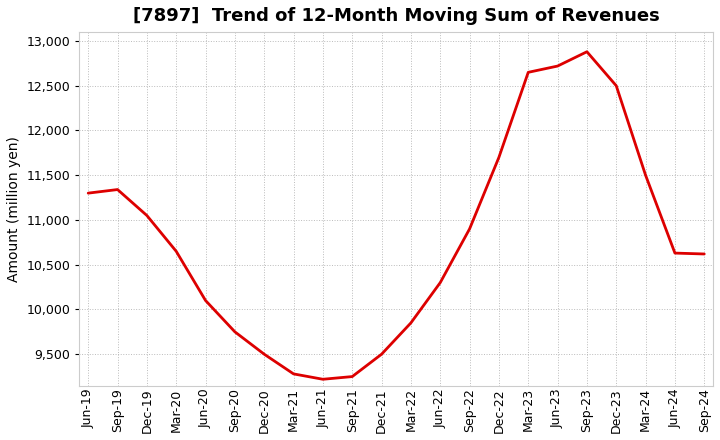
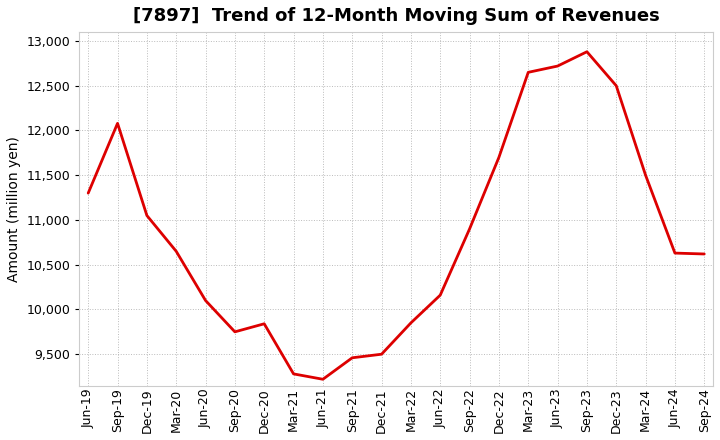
Sep-19: 11,340 -> 12,080
Dec-20: 9,500 -> 9,840
Sep-21: 9,250 -> 9,460
Jun-22: 10,300 -> 10,160
